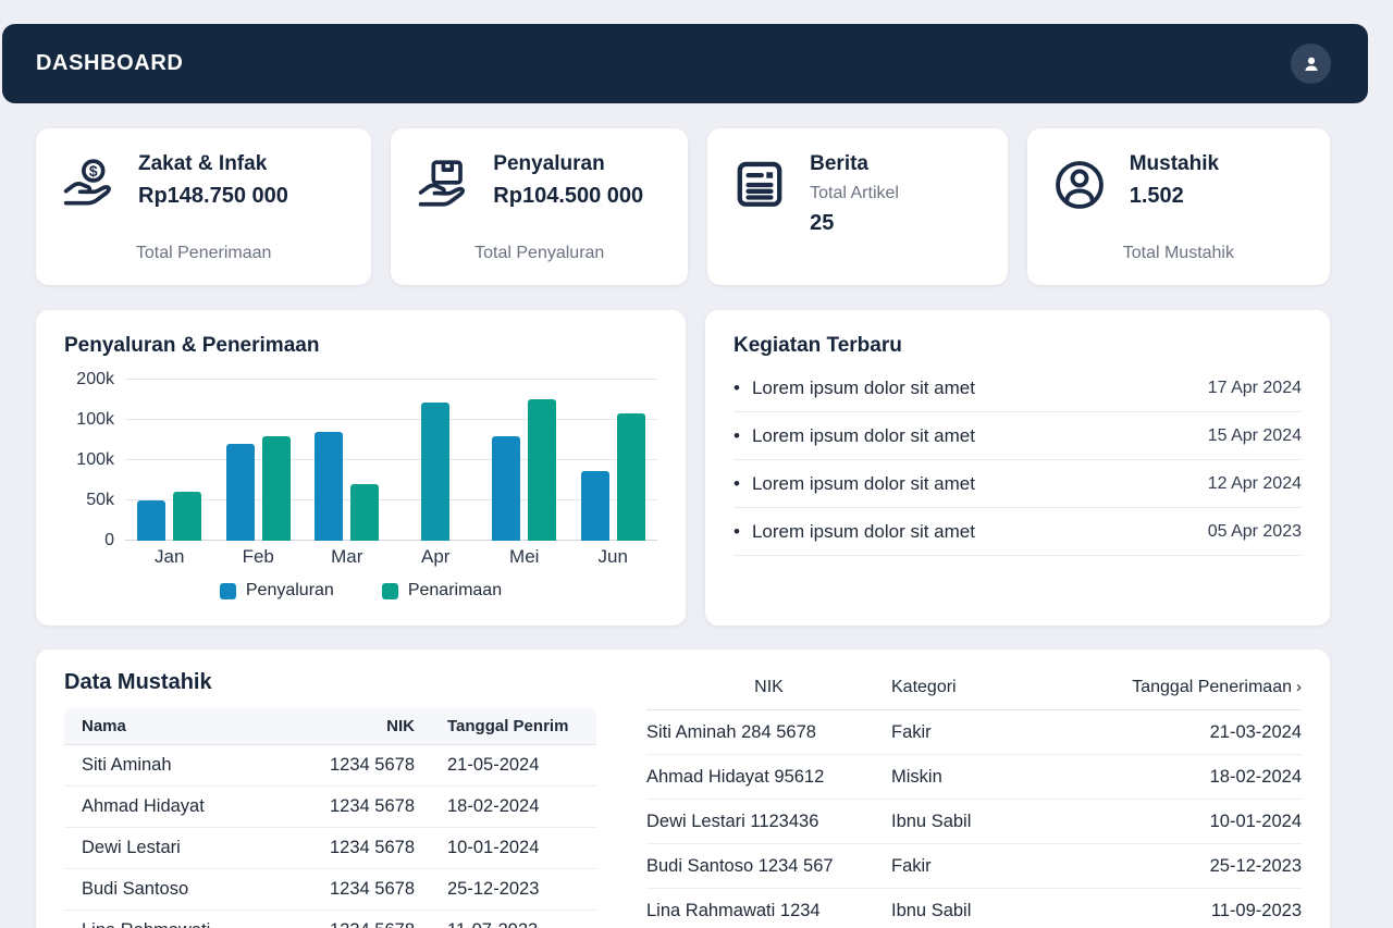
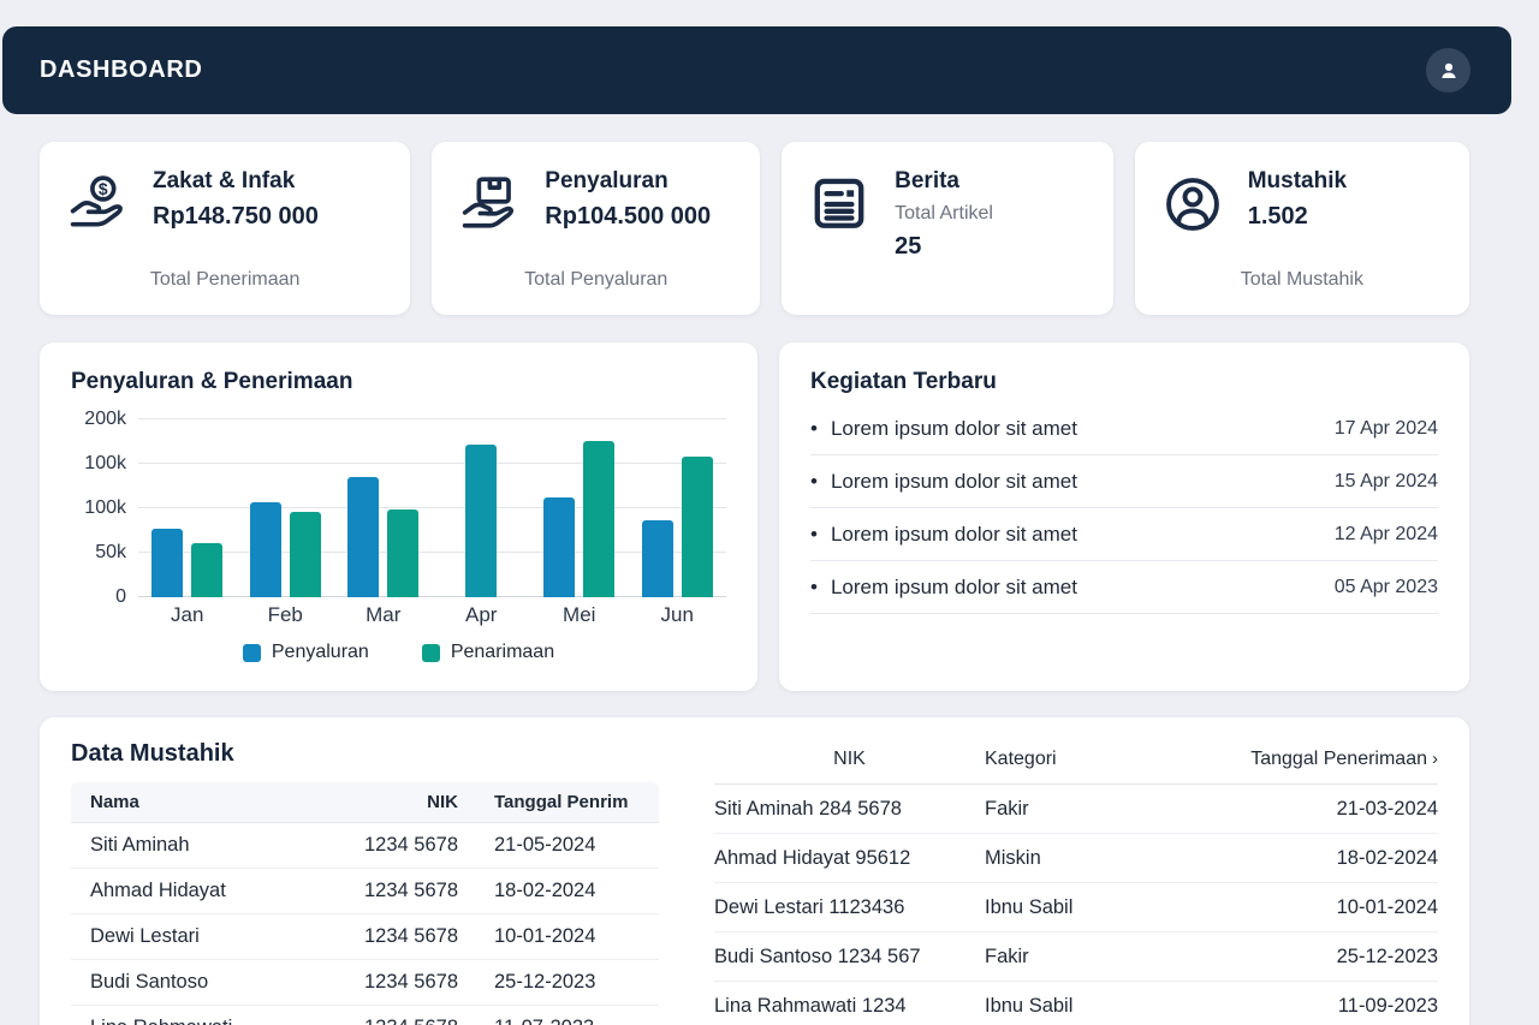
Penyaluran/Jan: 50k -> 80k
Penyaluran/Feb: 120k -> 110k
Penarimaan/Feb: 130k -> 100k
Penarimaan/Mar: 70k -> 100k
Penyaluran/Mei: 130k -> 110k
